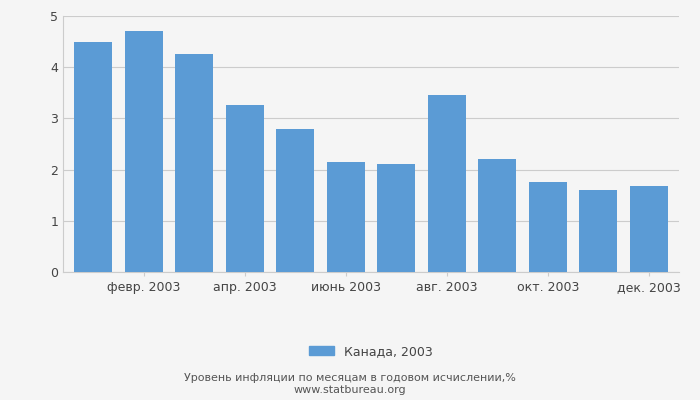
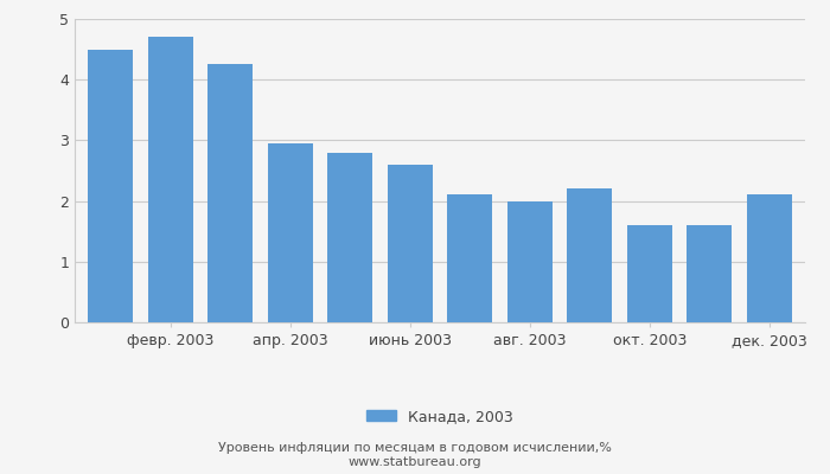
апр. 2003: 3.26 -> 2.95
июнь 2003: 2.14 -> 2.60
авг. 2003: 3.46 -> 2.00
окт. 2003: 1.76 -> 1.60
дек. 2003: 1.68 -> 2.10
